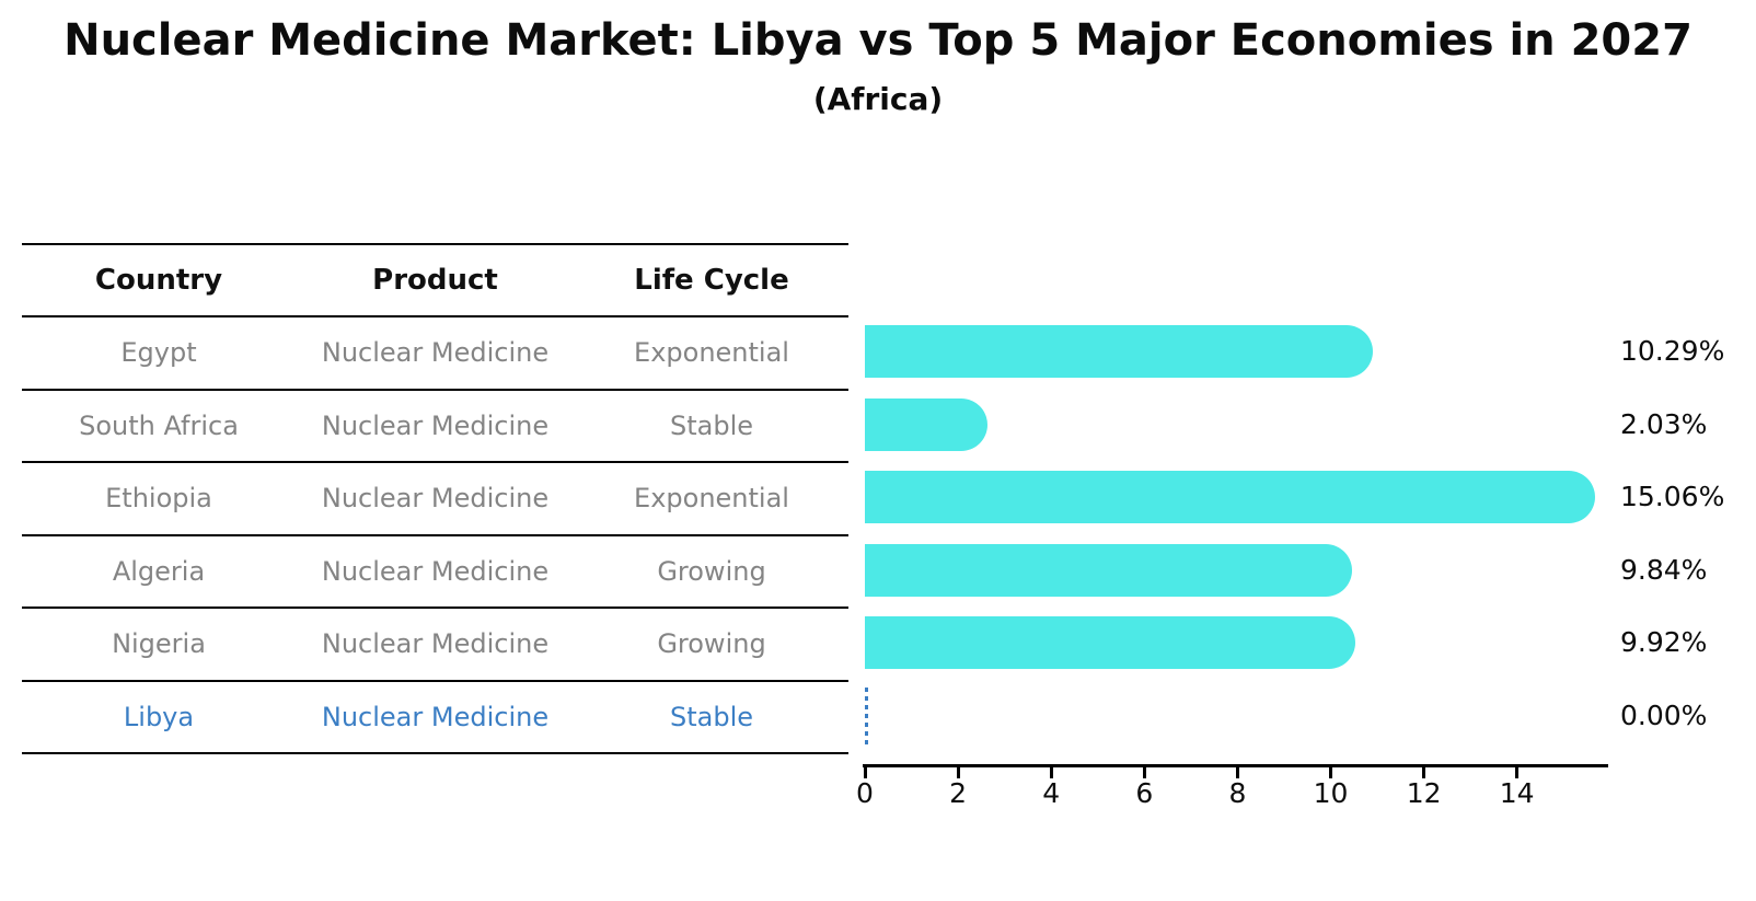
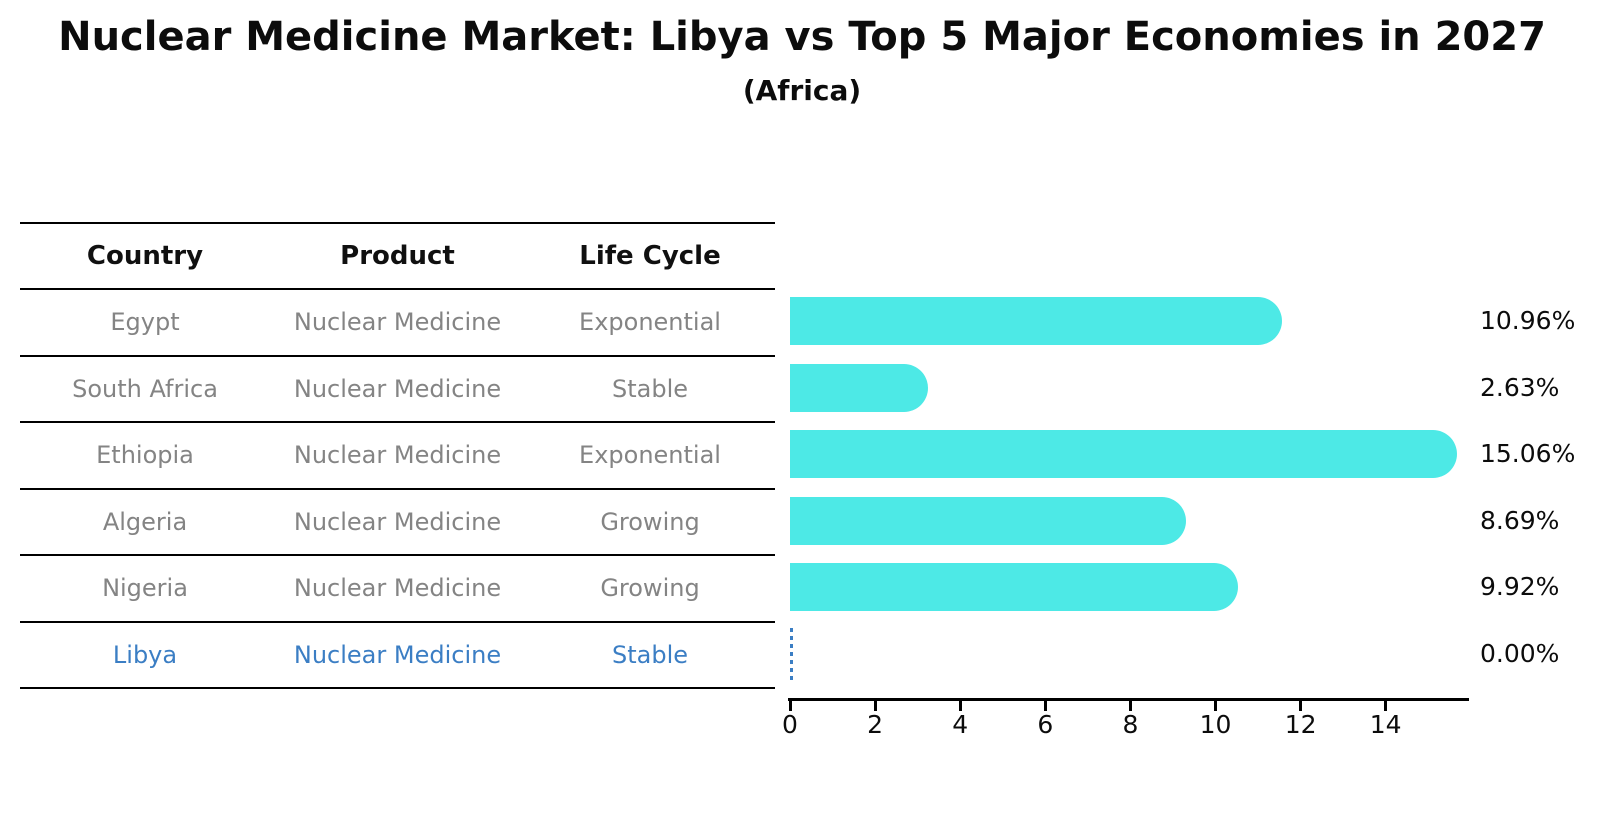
Egypt: 10.29% -> 10.96%
South Africa: 2.03% -> 2.63%
Algeria: 9.84% -> 8.69%
